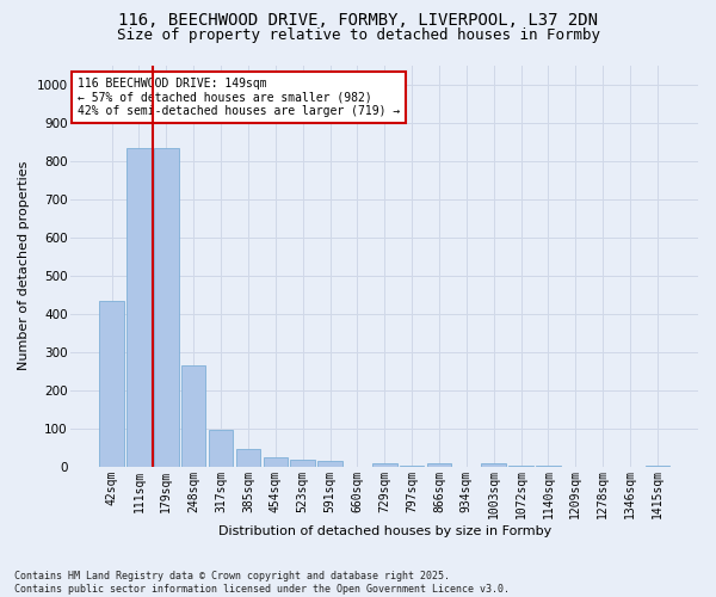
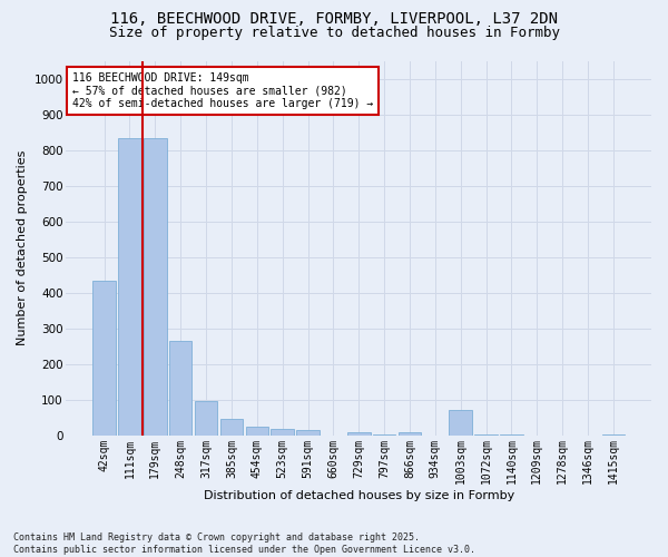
1003sqm: 8 -> 70
